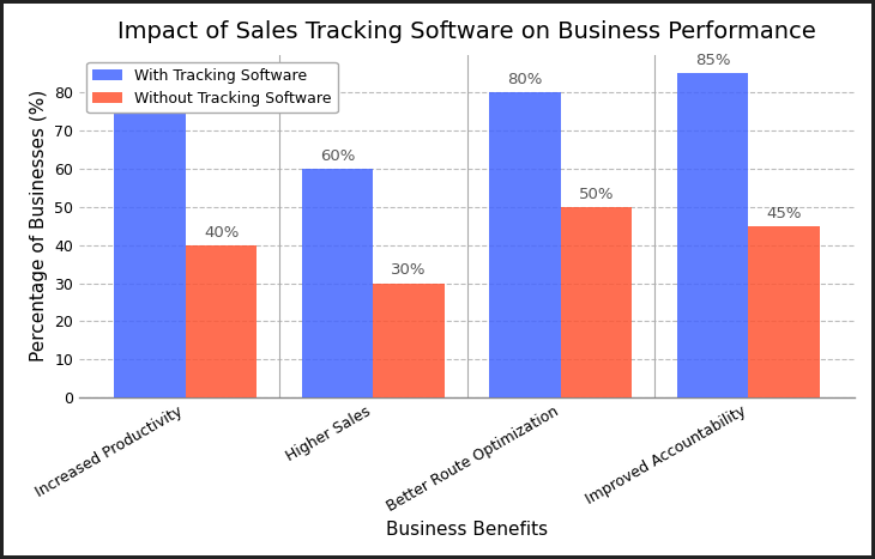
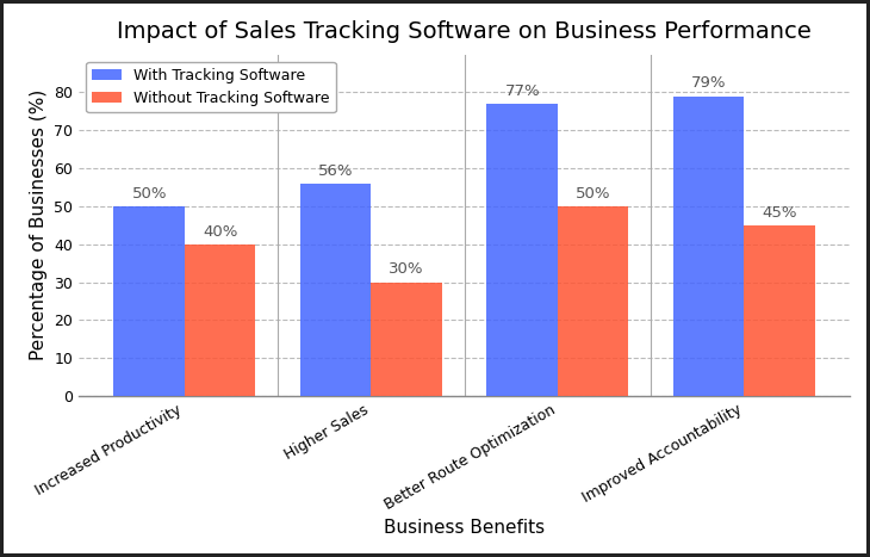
With Tracking Software/Increased Productivity: 75 -> 50
With Tracking Software/Higher Sales: 60% -> 56%
With Tracking Software/Better Route Optimization: 80% -> 77%
With Tracking Software/Improved Accountability: 85% -> 79%
